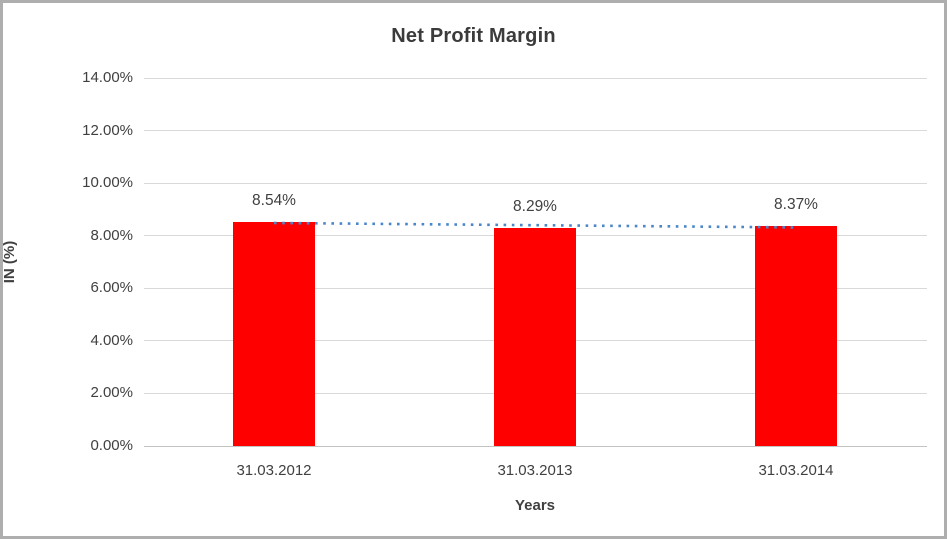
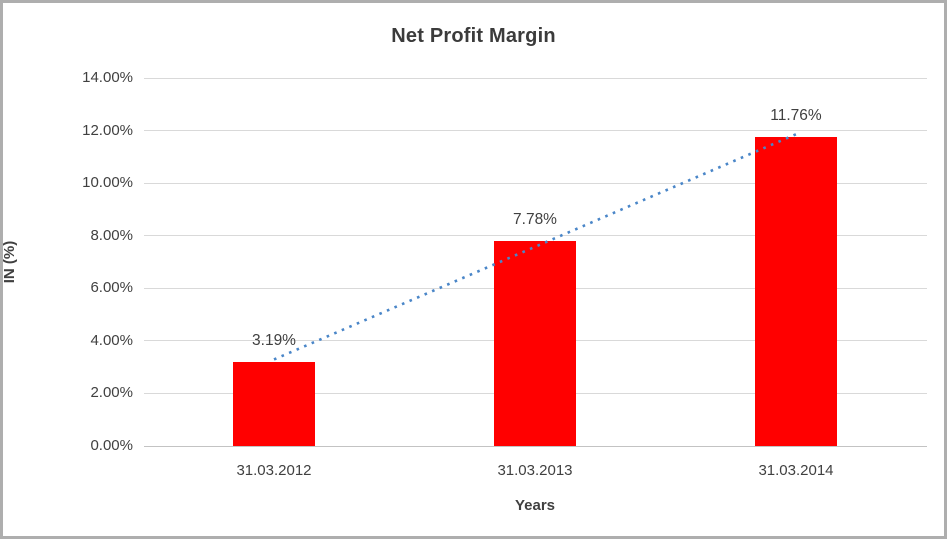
31.03.2012: 8.54% -> 3.19%
31.03.2013: 8.29% -> 7.78%
31.03.2014: 8.37% -> 11.76%
